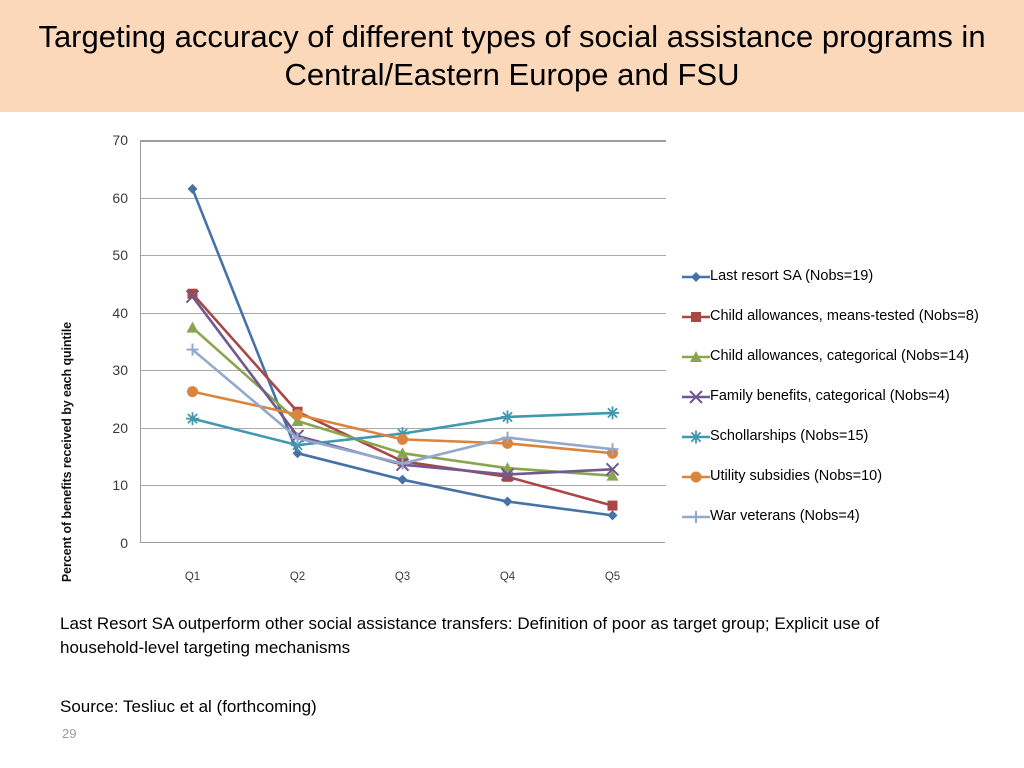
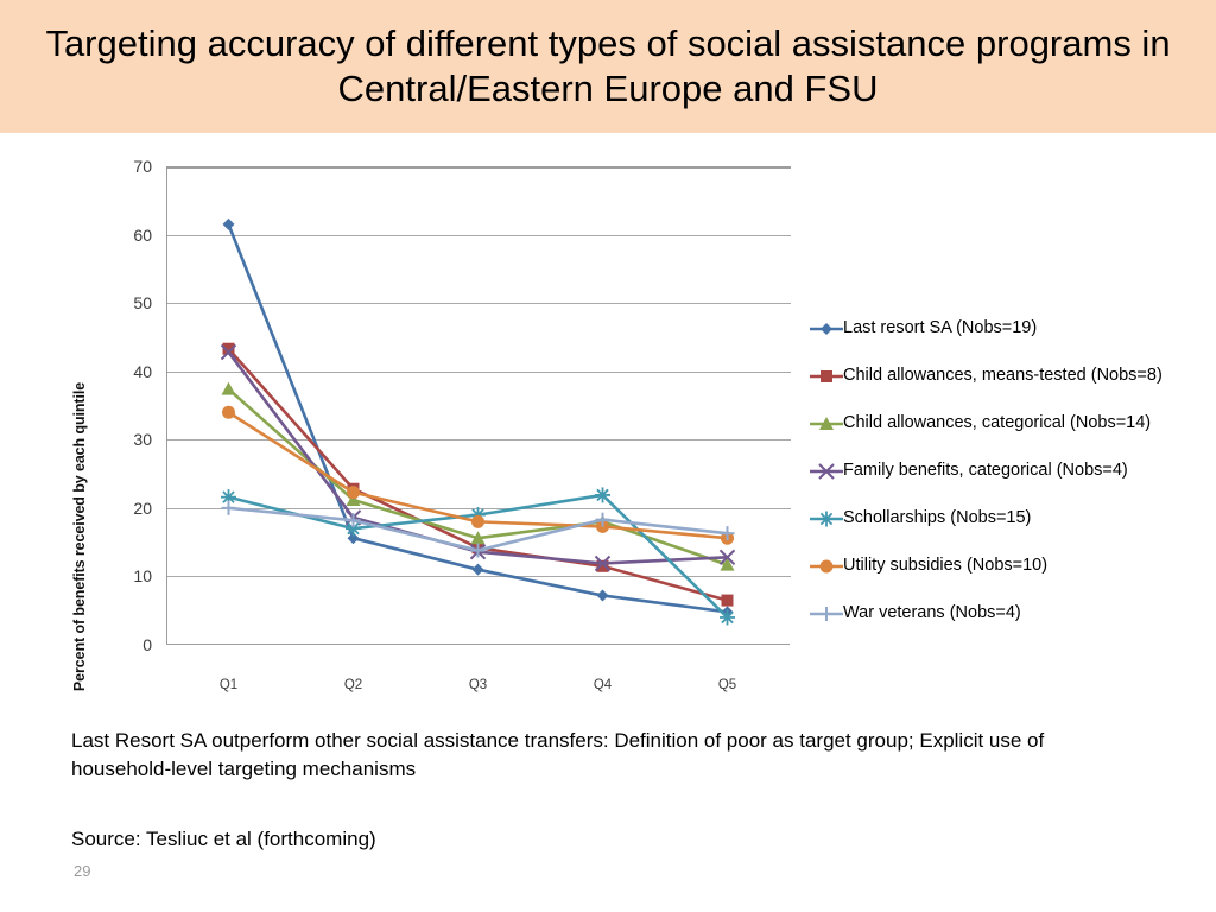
Utility subsidies (Nobs=10)/Q1: 26 -> 34
War veterans (Nobs=4)/Q1: 34 -> 20
Child allowances, categorical (Nobs=14)/Q4: 13 -> 18
Schollarships (Nobs=15)/Q5: 23 -> 4
